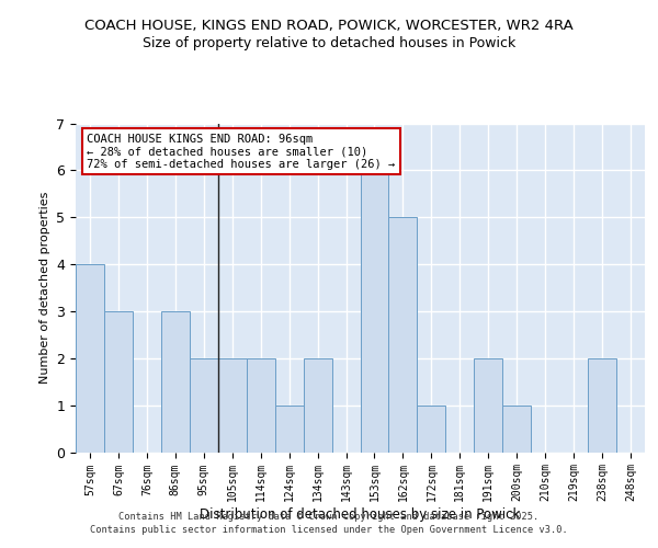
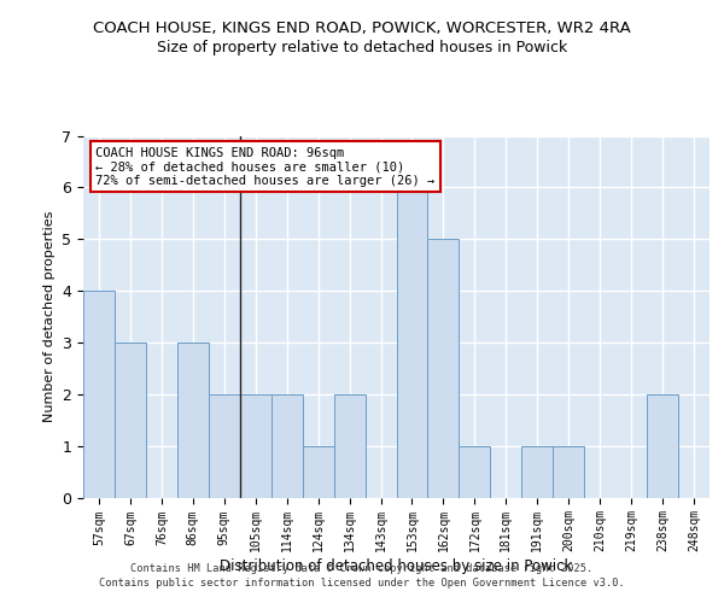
191sqm: 2 -> 1
